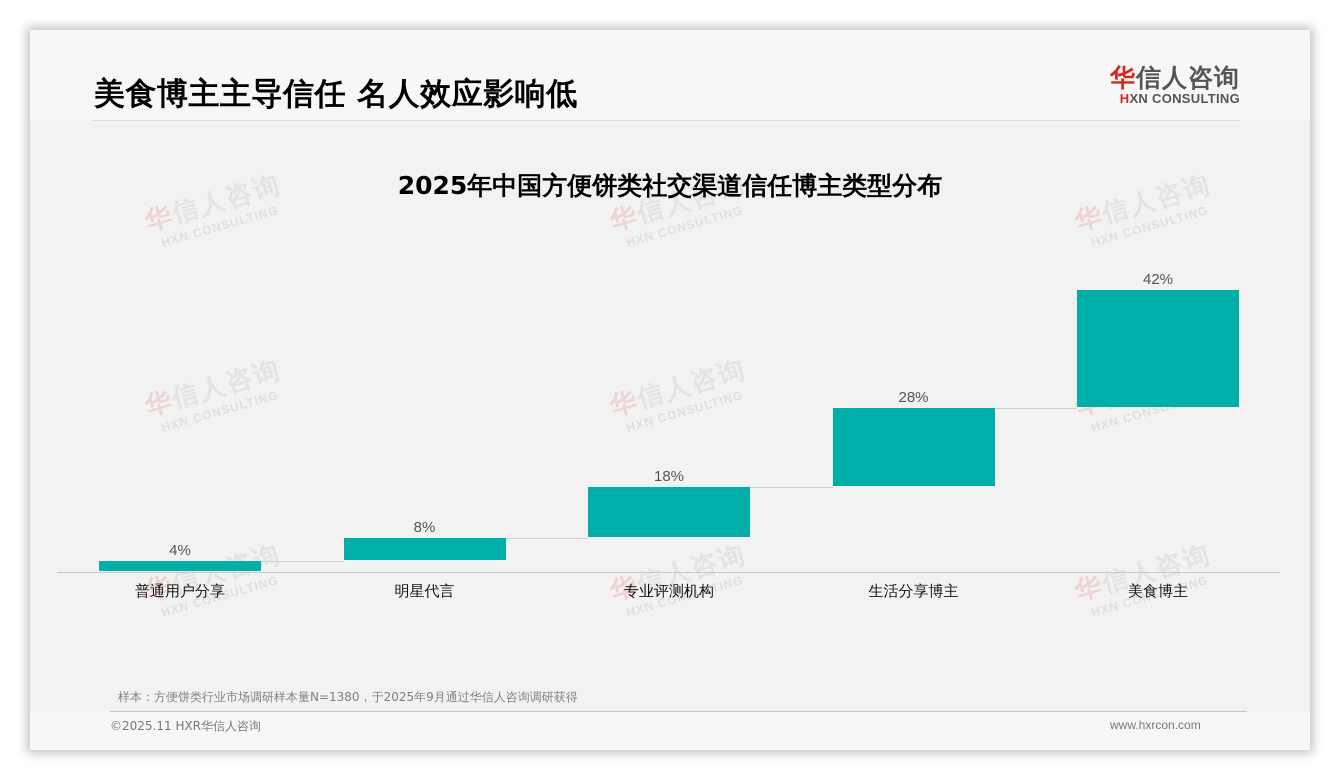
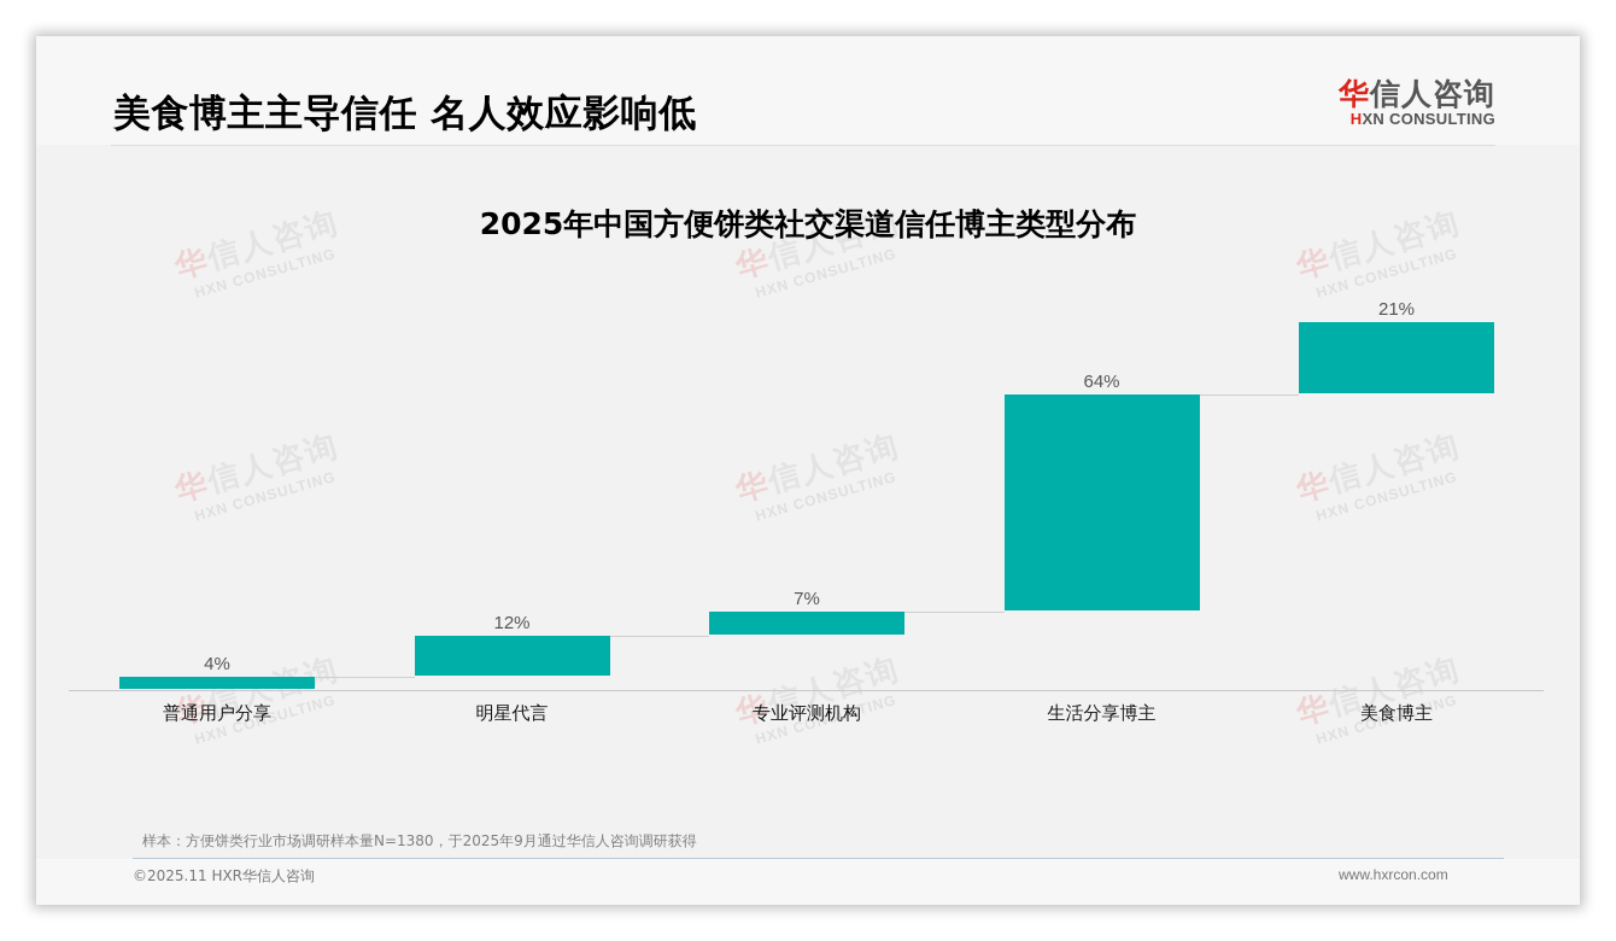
明星代言: 8% -> 12%
专业评测机构: 18% -> 7%
生活分享博主: 28% -> 64%
美食博主: 42% -> 21%
